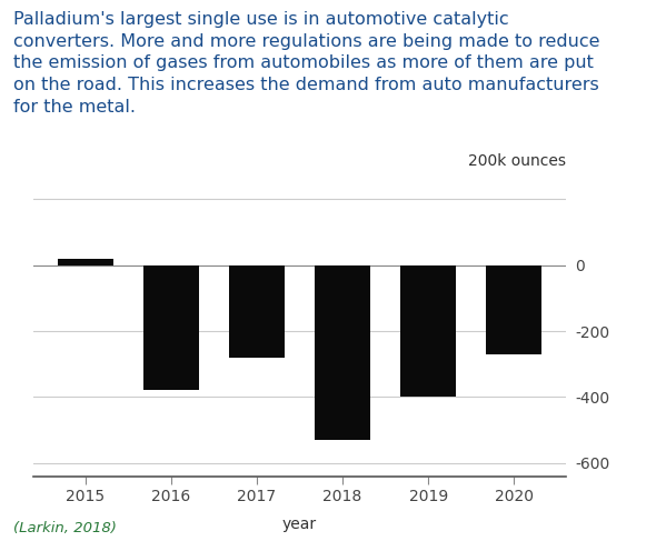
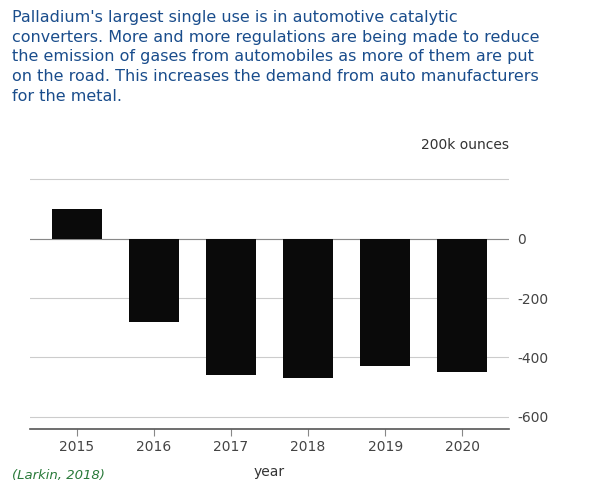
2015: 20 -> 100
2016: -380 -> -280
2017: -280 -> -460
2018: -530 -> -470
2019: -400 -> -430
2020: -270 -> -450
